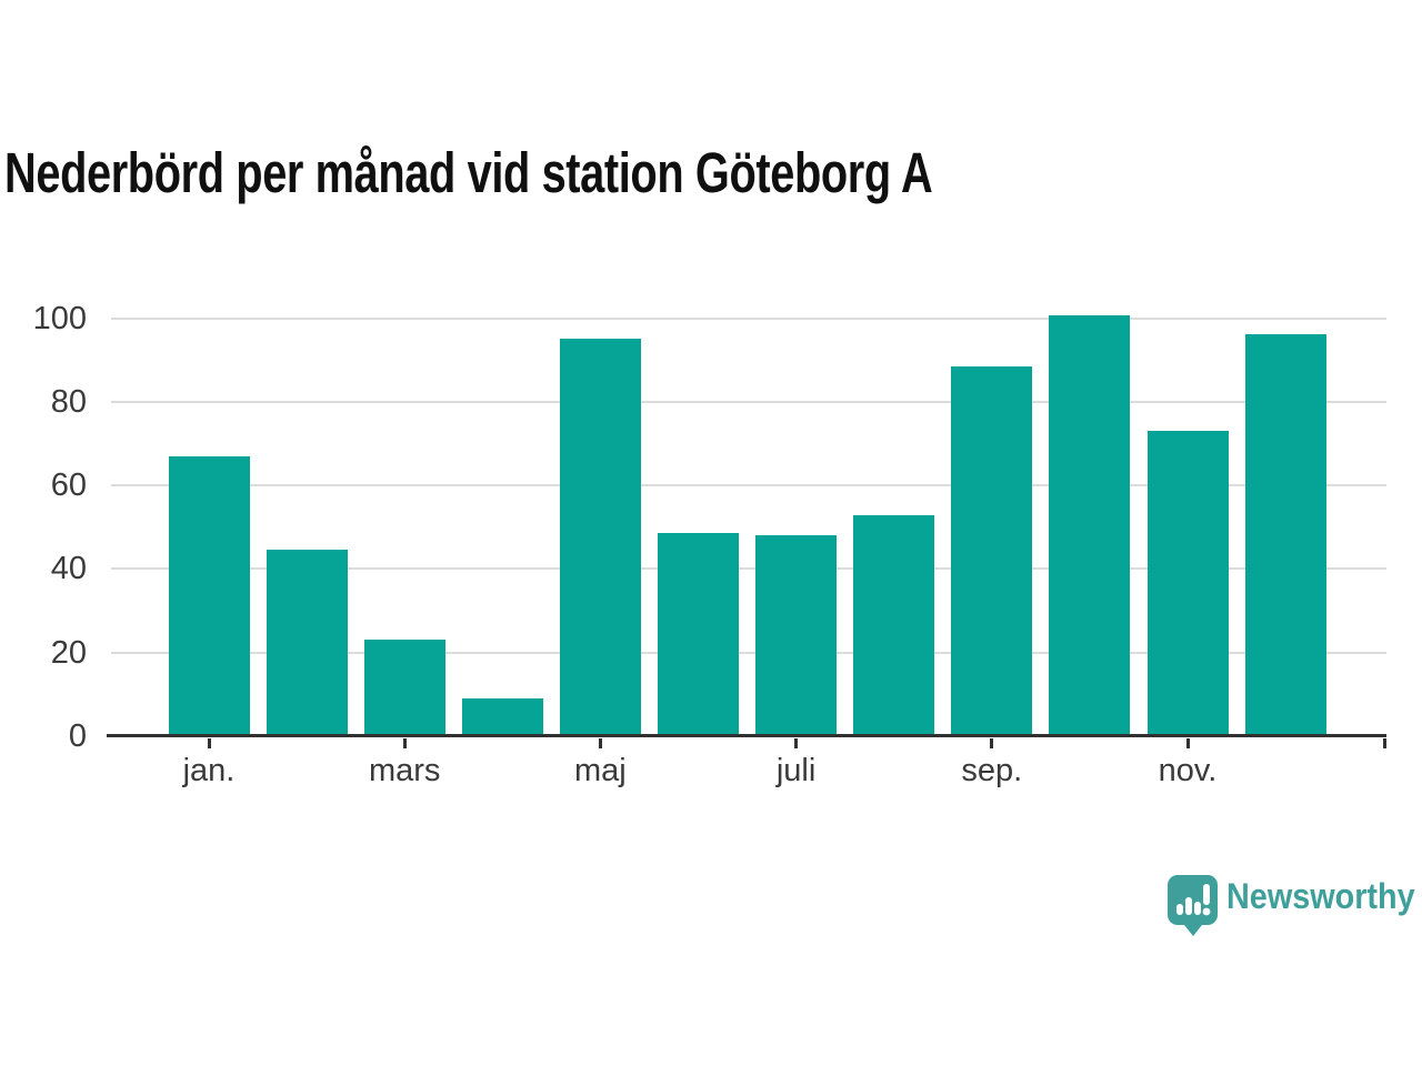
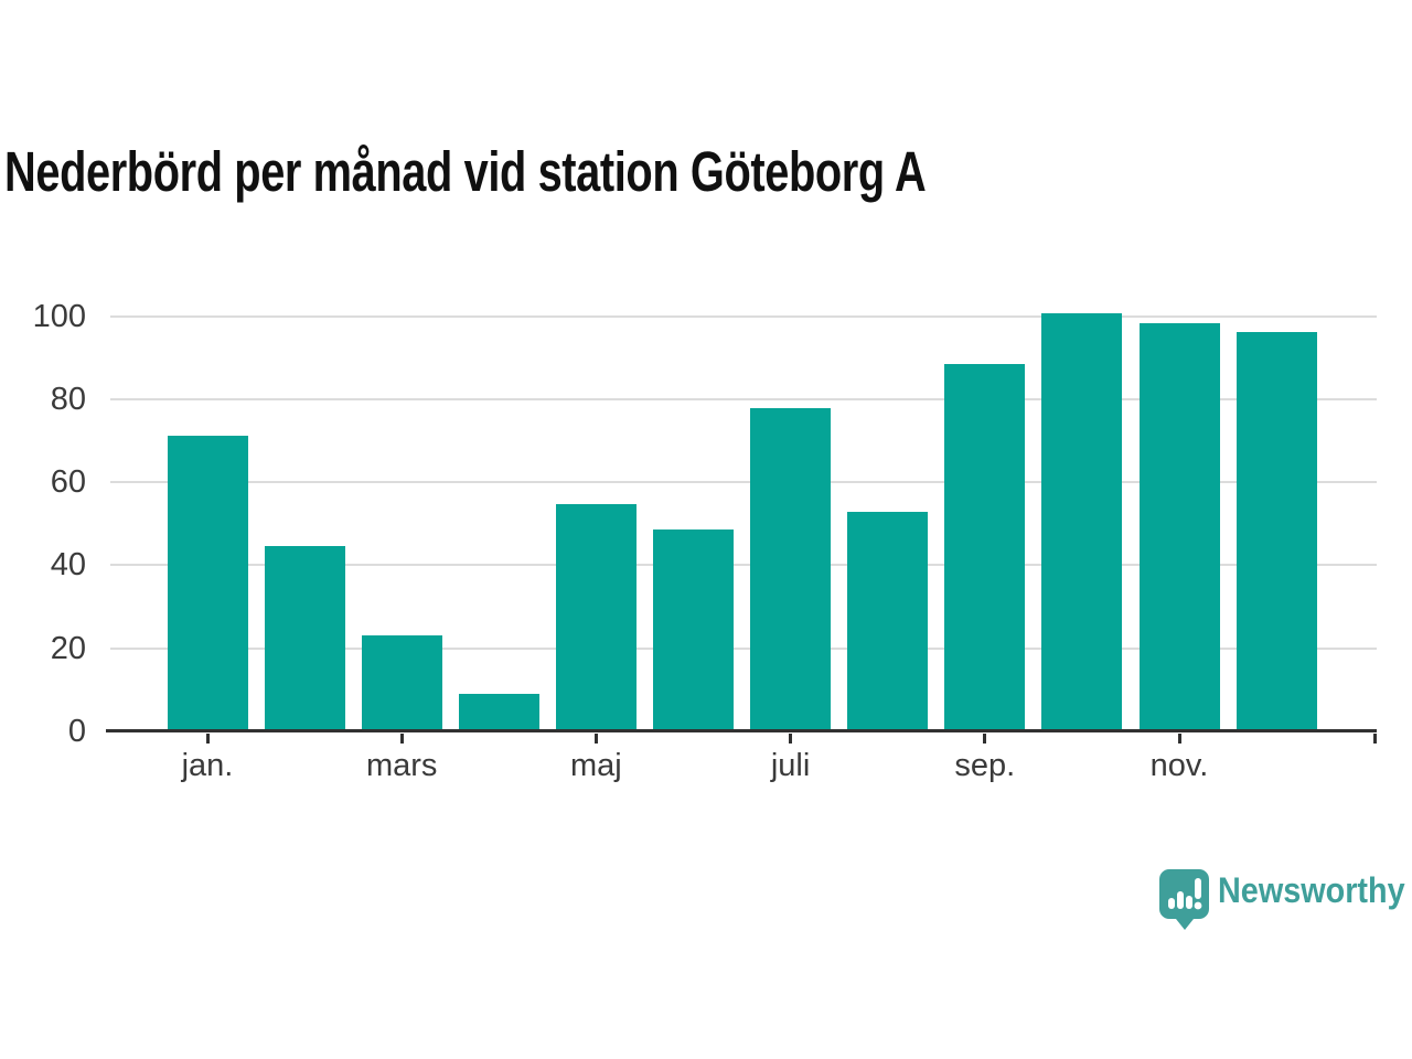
jan.: 67 -> 71
maj: 95 -> 55
juli: 48 -> 78
nov.: 73 -> 98
